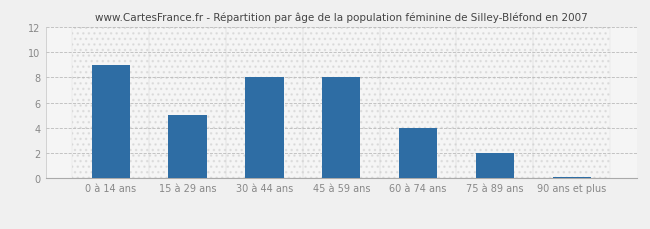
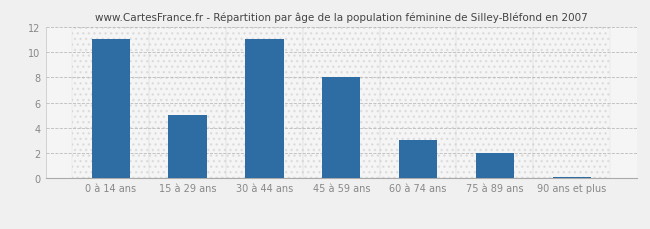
0 à 14 ans: 9.0 -> 11.0
30 à 44 ans: 8.0 -> 11.0
60 à 74 ans: 4.0 -> 3.0
